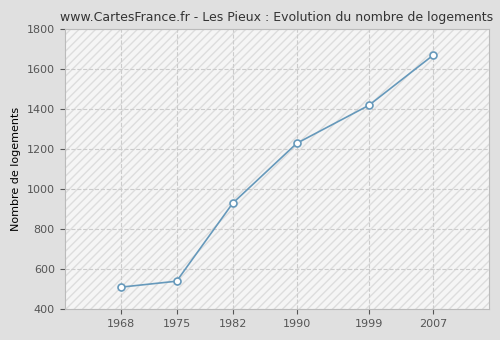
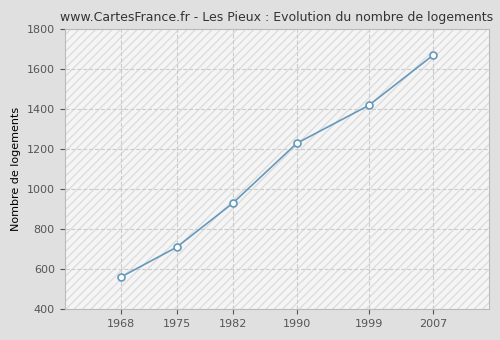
1968: 510 -> 560
1975: 540 -> 710
